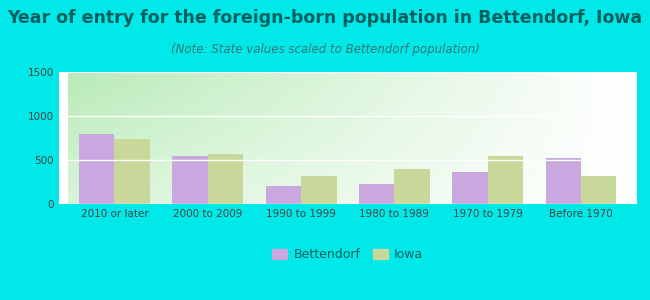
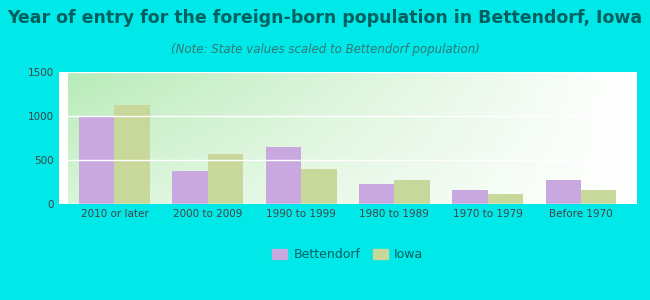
Bettendorf/2010 or later: 800 -> 1000
Iowa/2010 or later: 740 -> 1130
Bettendorf/2000 to 2009: 540 -> 380
Bettendorf/1990 to 1999: 200 -> 650
Iowa/1990 to 1999: 320 -> 400
Iowa/1980 to 1989: 400 -> 270
Bettendorf/1970 to 1979: 360 -> 160
Iowa/1970 to 1979: 540 -> 120
Bettendorf/Before 1970: 520 -> 270
Iowa/Before 1970: 320 -> 160
